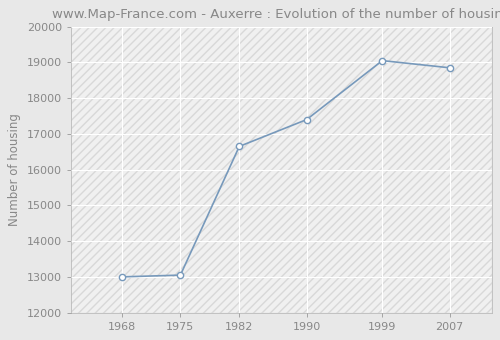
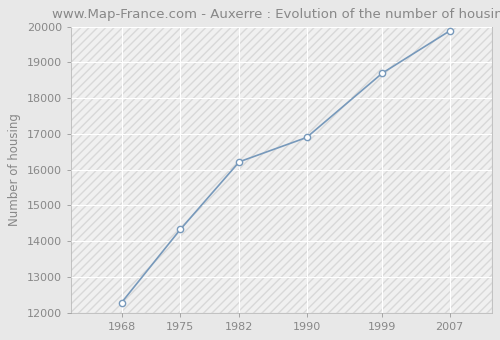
1968: 13000 -> 12280
1975: 13050 -> 14330
1982: 16650 -> 16220
1990: 17400 -> 16900
1999: 19050 -> 18700
2007: 18850 -> 19880
